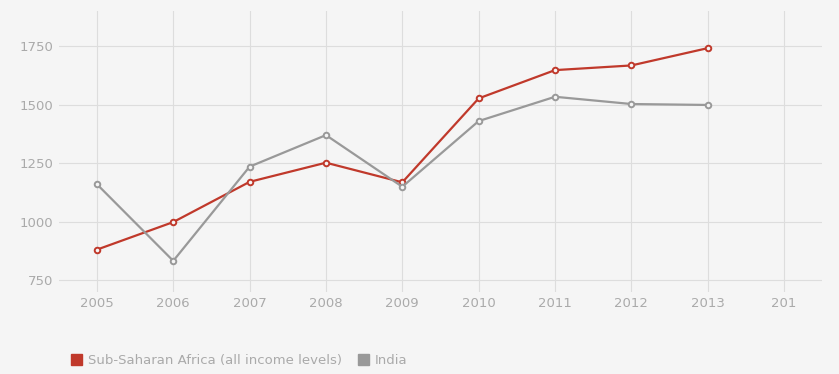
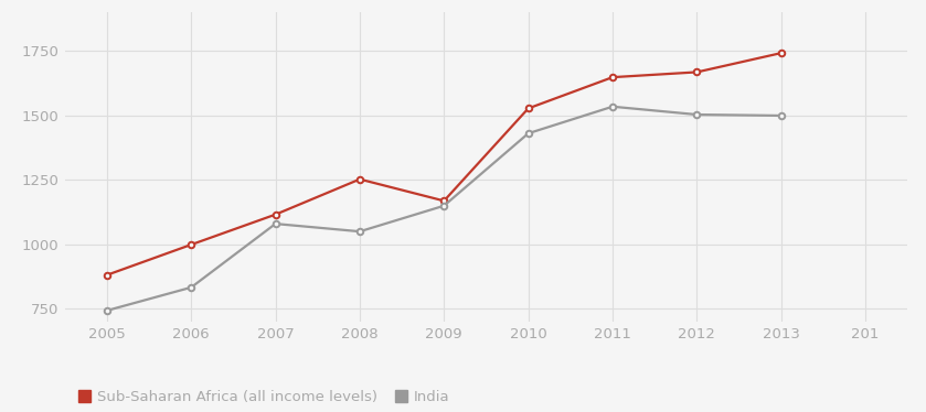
India/2005: 1160 -> 742
Sub-Saharan Africa (all income levels)/2007: 1170 -> 1115
India/2007: 1235 -> 1079
India/2008: 1370 -> 1049
